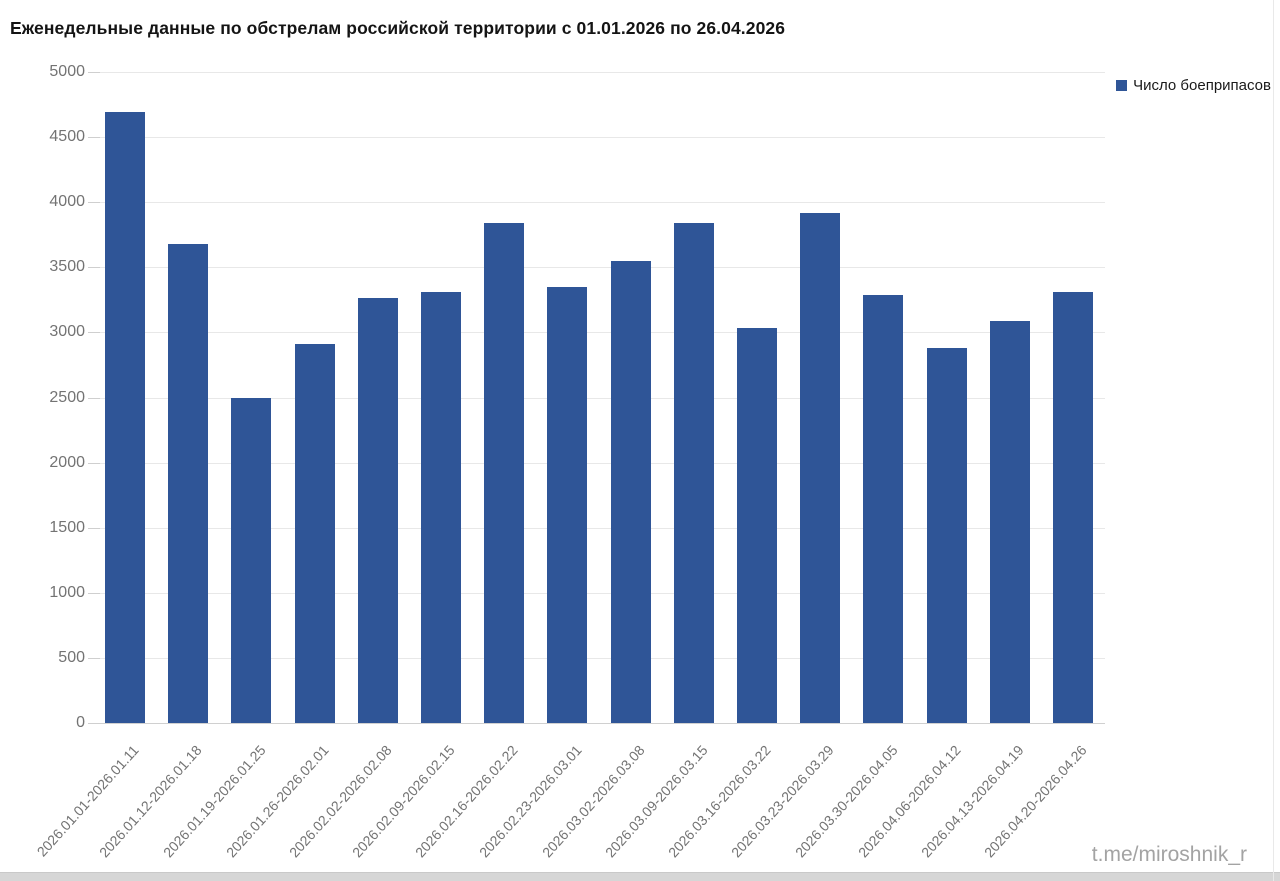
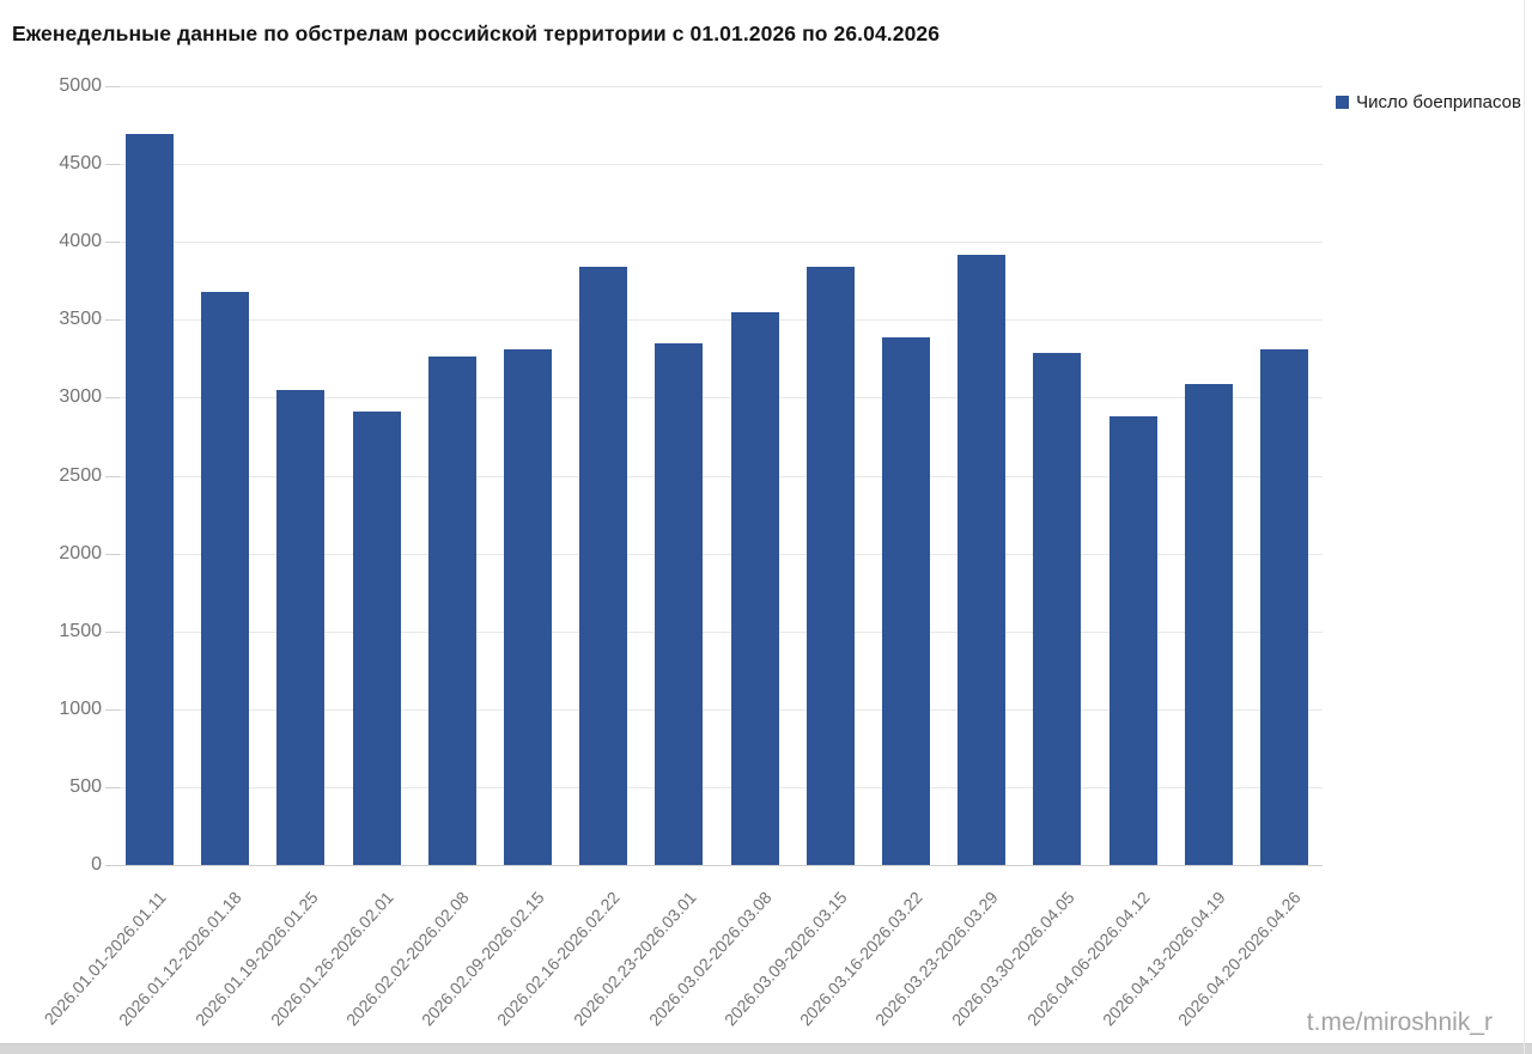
2026.01.19-2026.01.25: 2500 -> 3050
2026.03.16-2026.03.22: 3030 -> 3390
